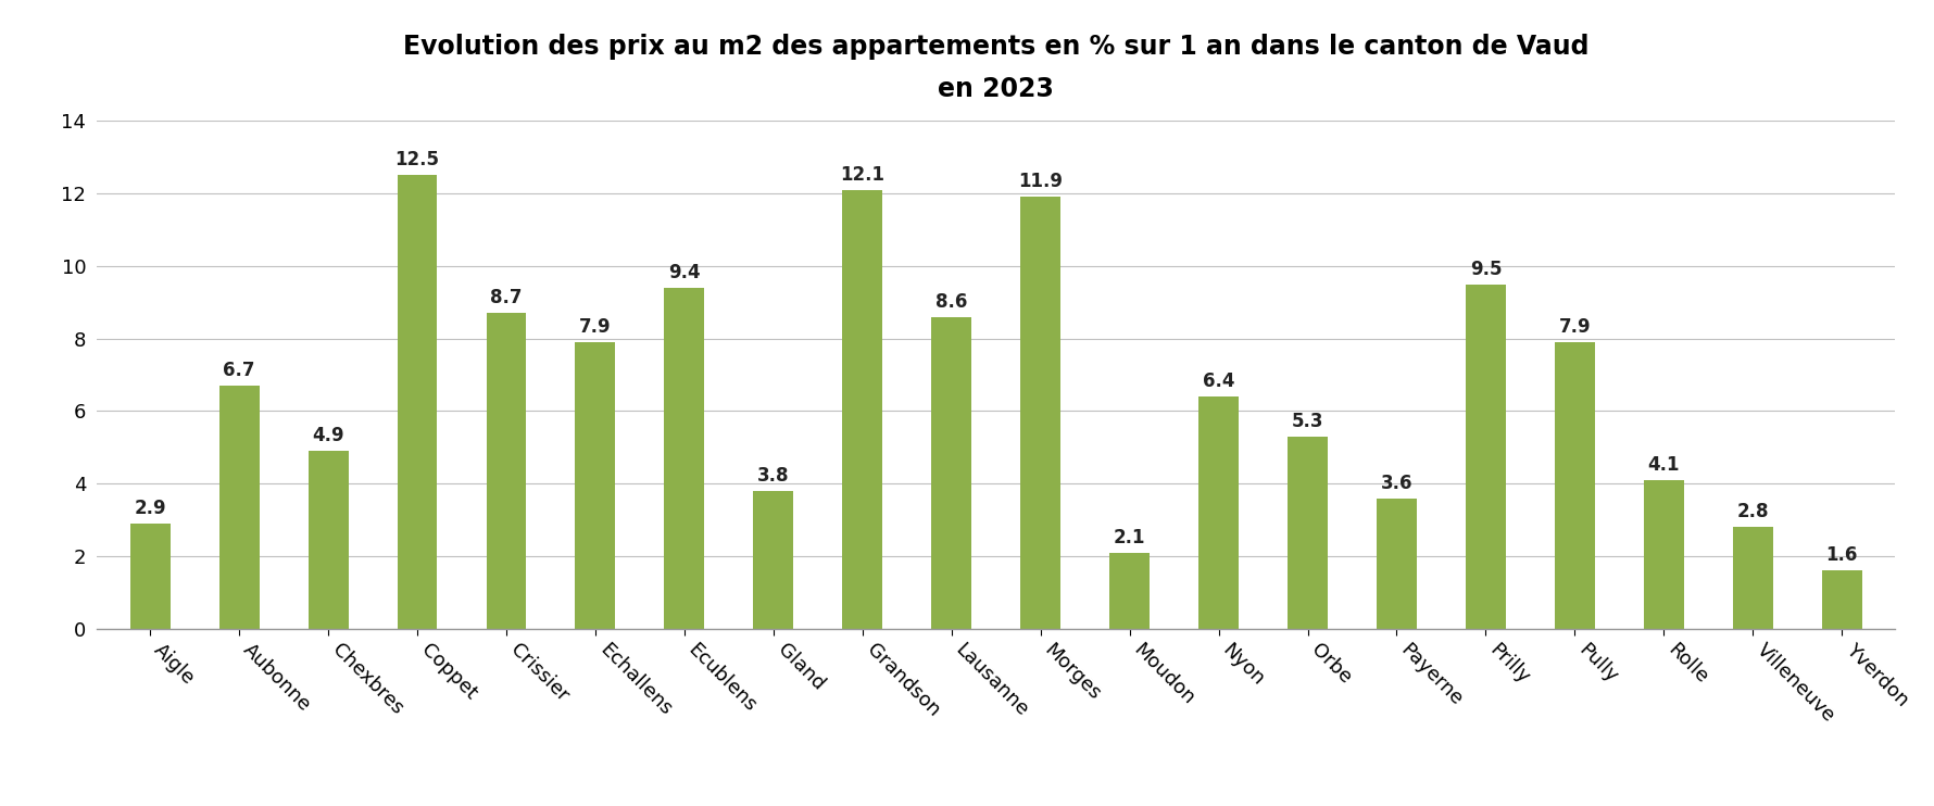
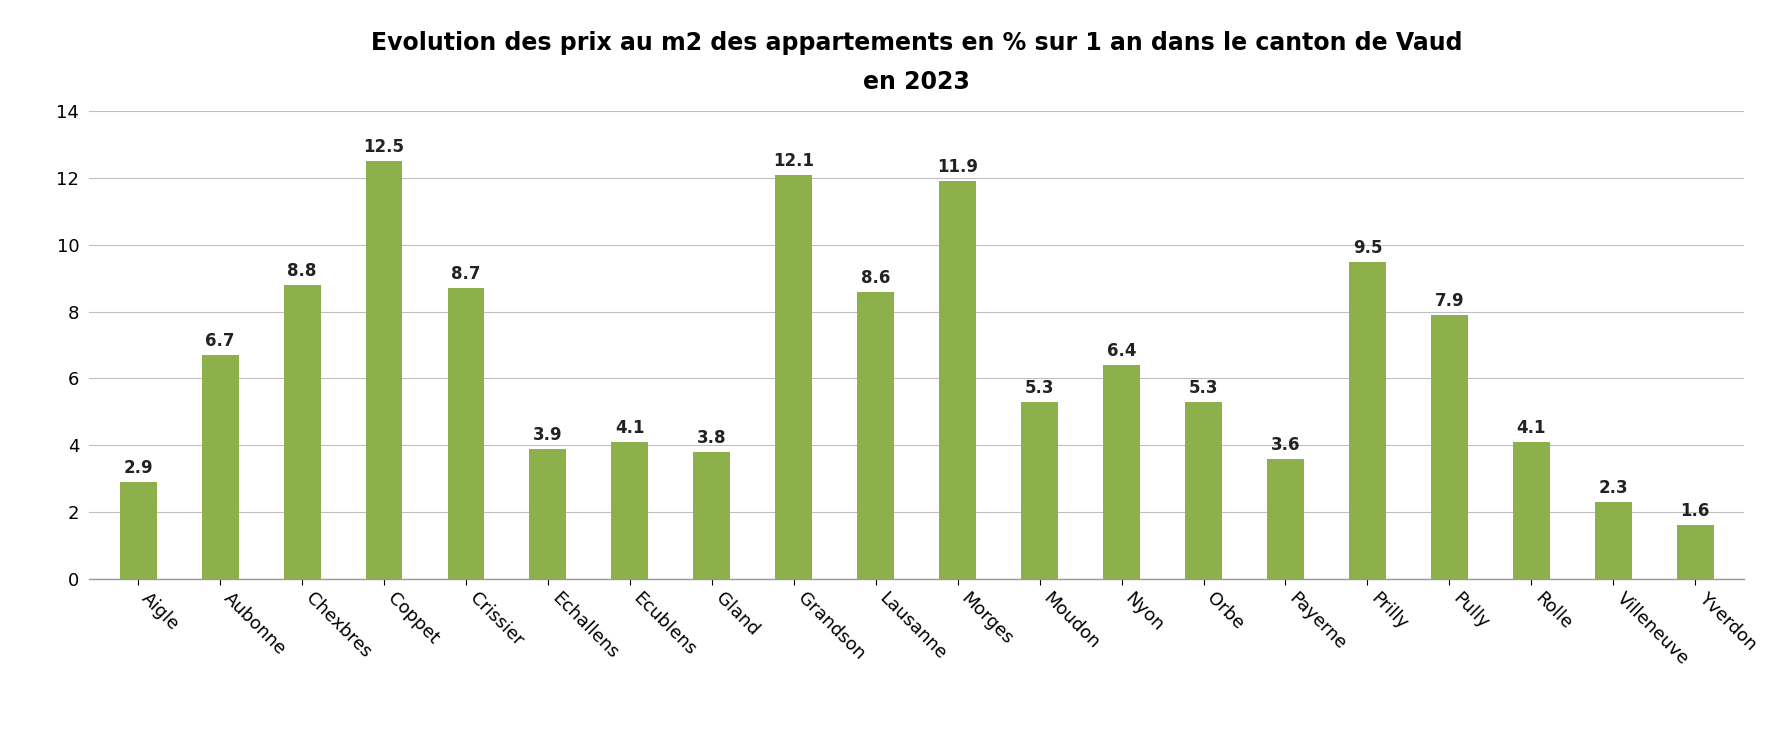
Chexbres: 4.9 -> 8.8
Echallens: 7.9 -> 3.9
Ecublens: 9.4 -> 4.1
Moudon: 2.1 -> 5.3
Villeneuve: 2.8 -> 2.3
